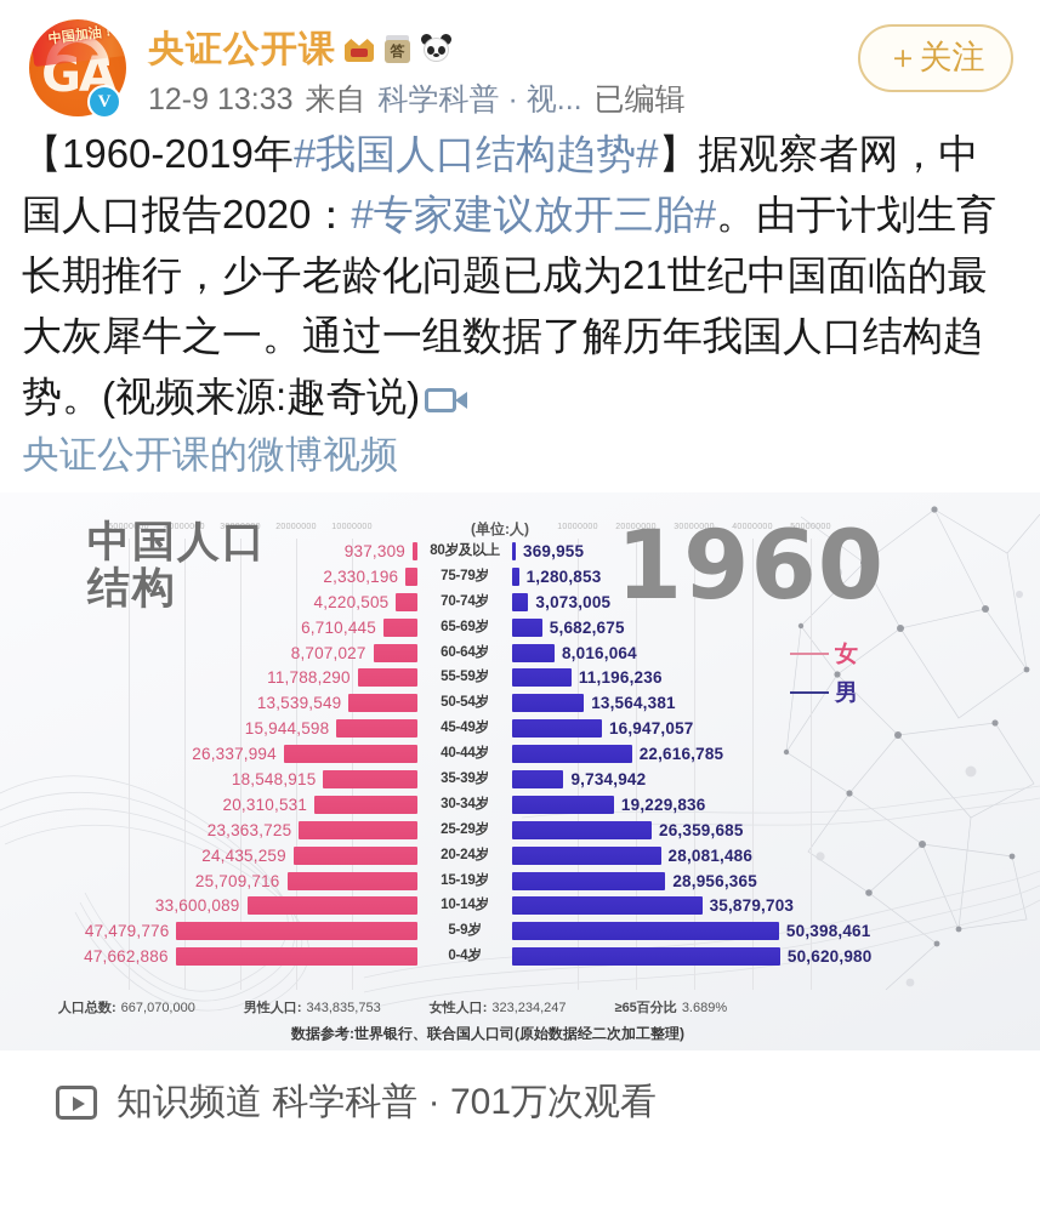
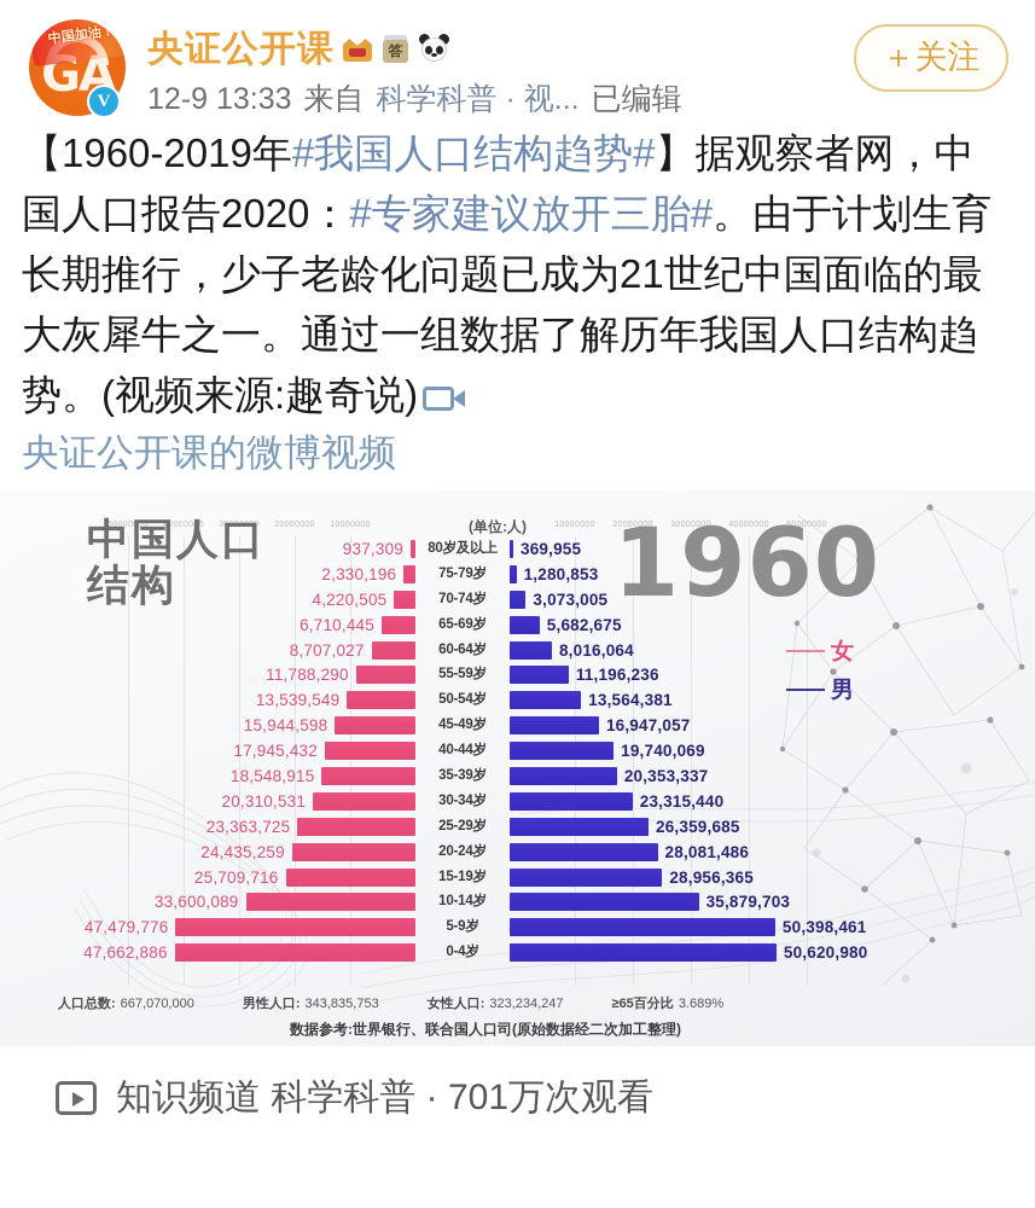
女/40-44岁: 26,337,994 -> 17,945,432
男/40-44岁: 22,616,785 -> 19,740,069
男/35-39岁: 9,734,942 -> 20,353,337
男/30-34岁: 19,229,836 -> 23,315,440
